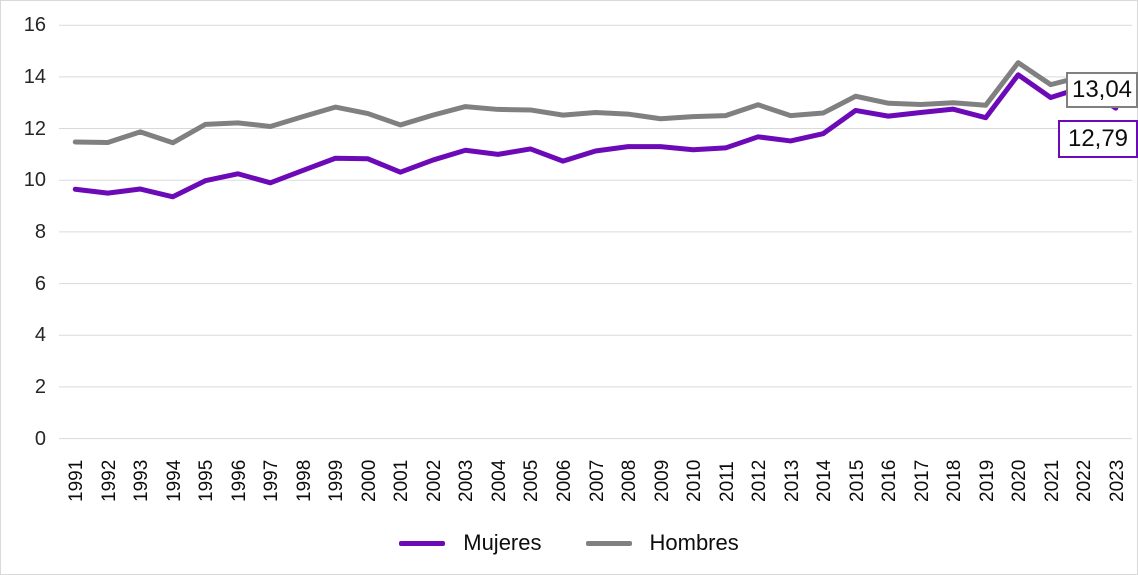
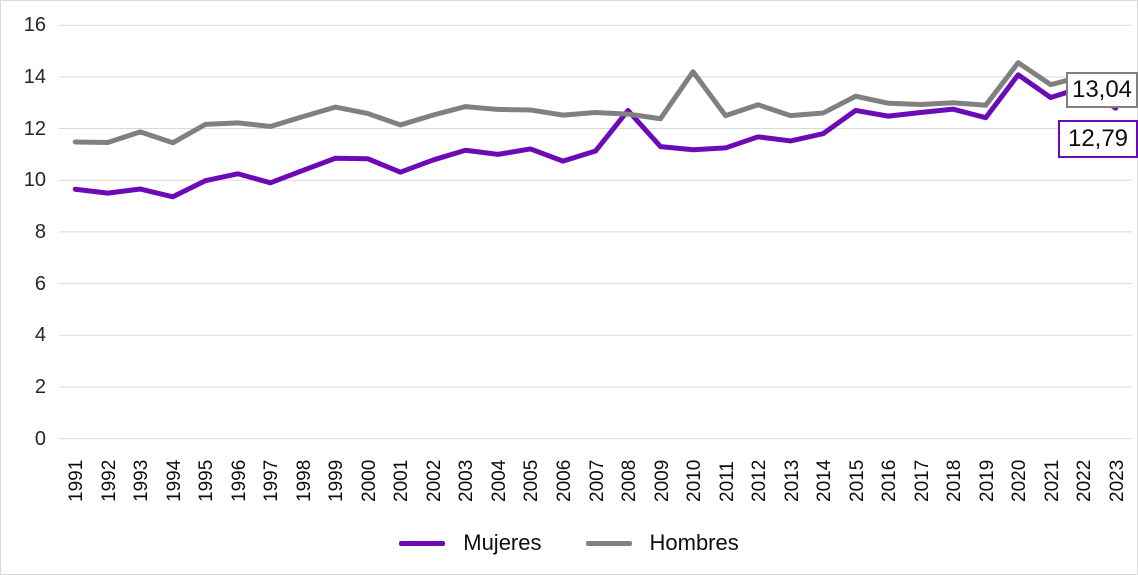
Mujeres/2008: 11.3 -> 12.7
Hombres/2010: 12.5 -> 14.2
